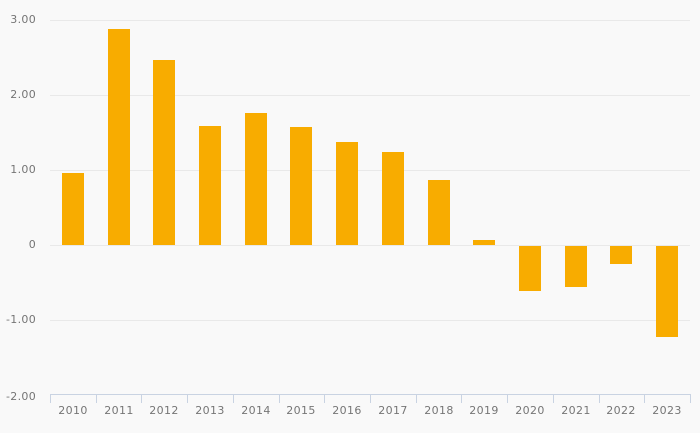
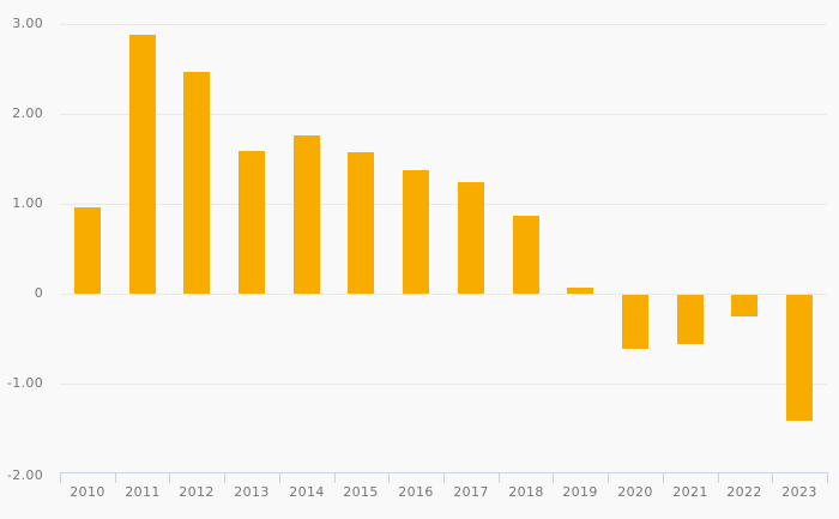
2023: -1.2 -> -1.4
